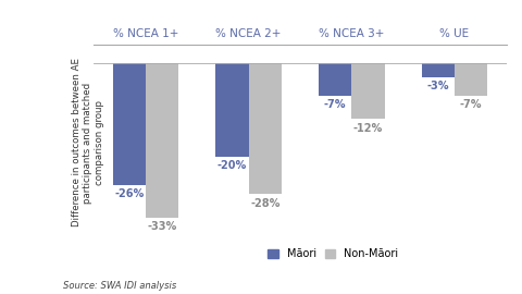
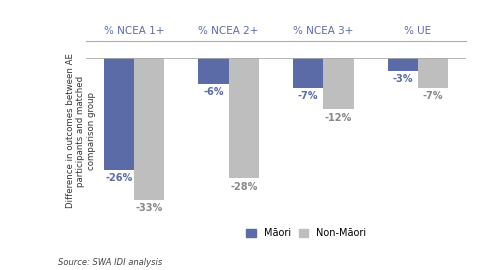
Māori/% NCEA 2+: -20% -> -6%
